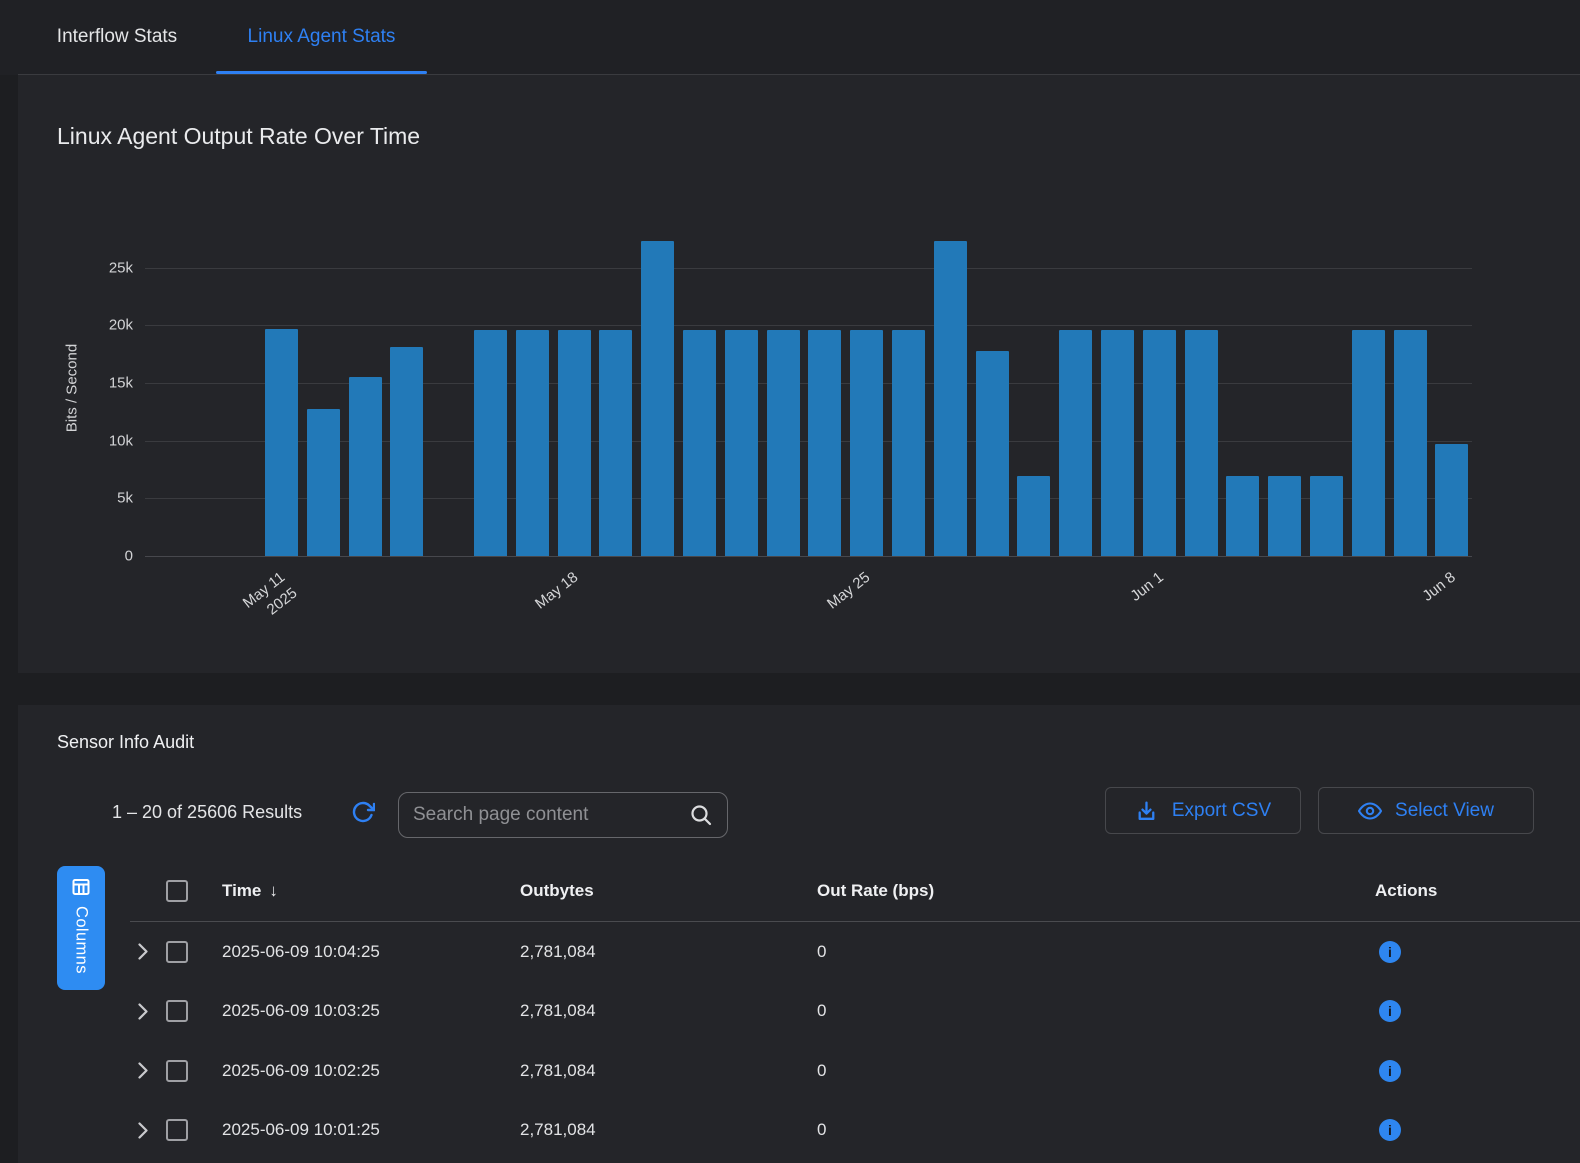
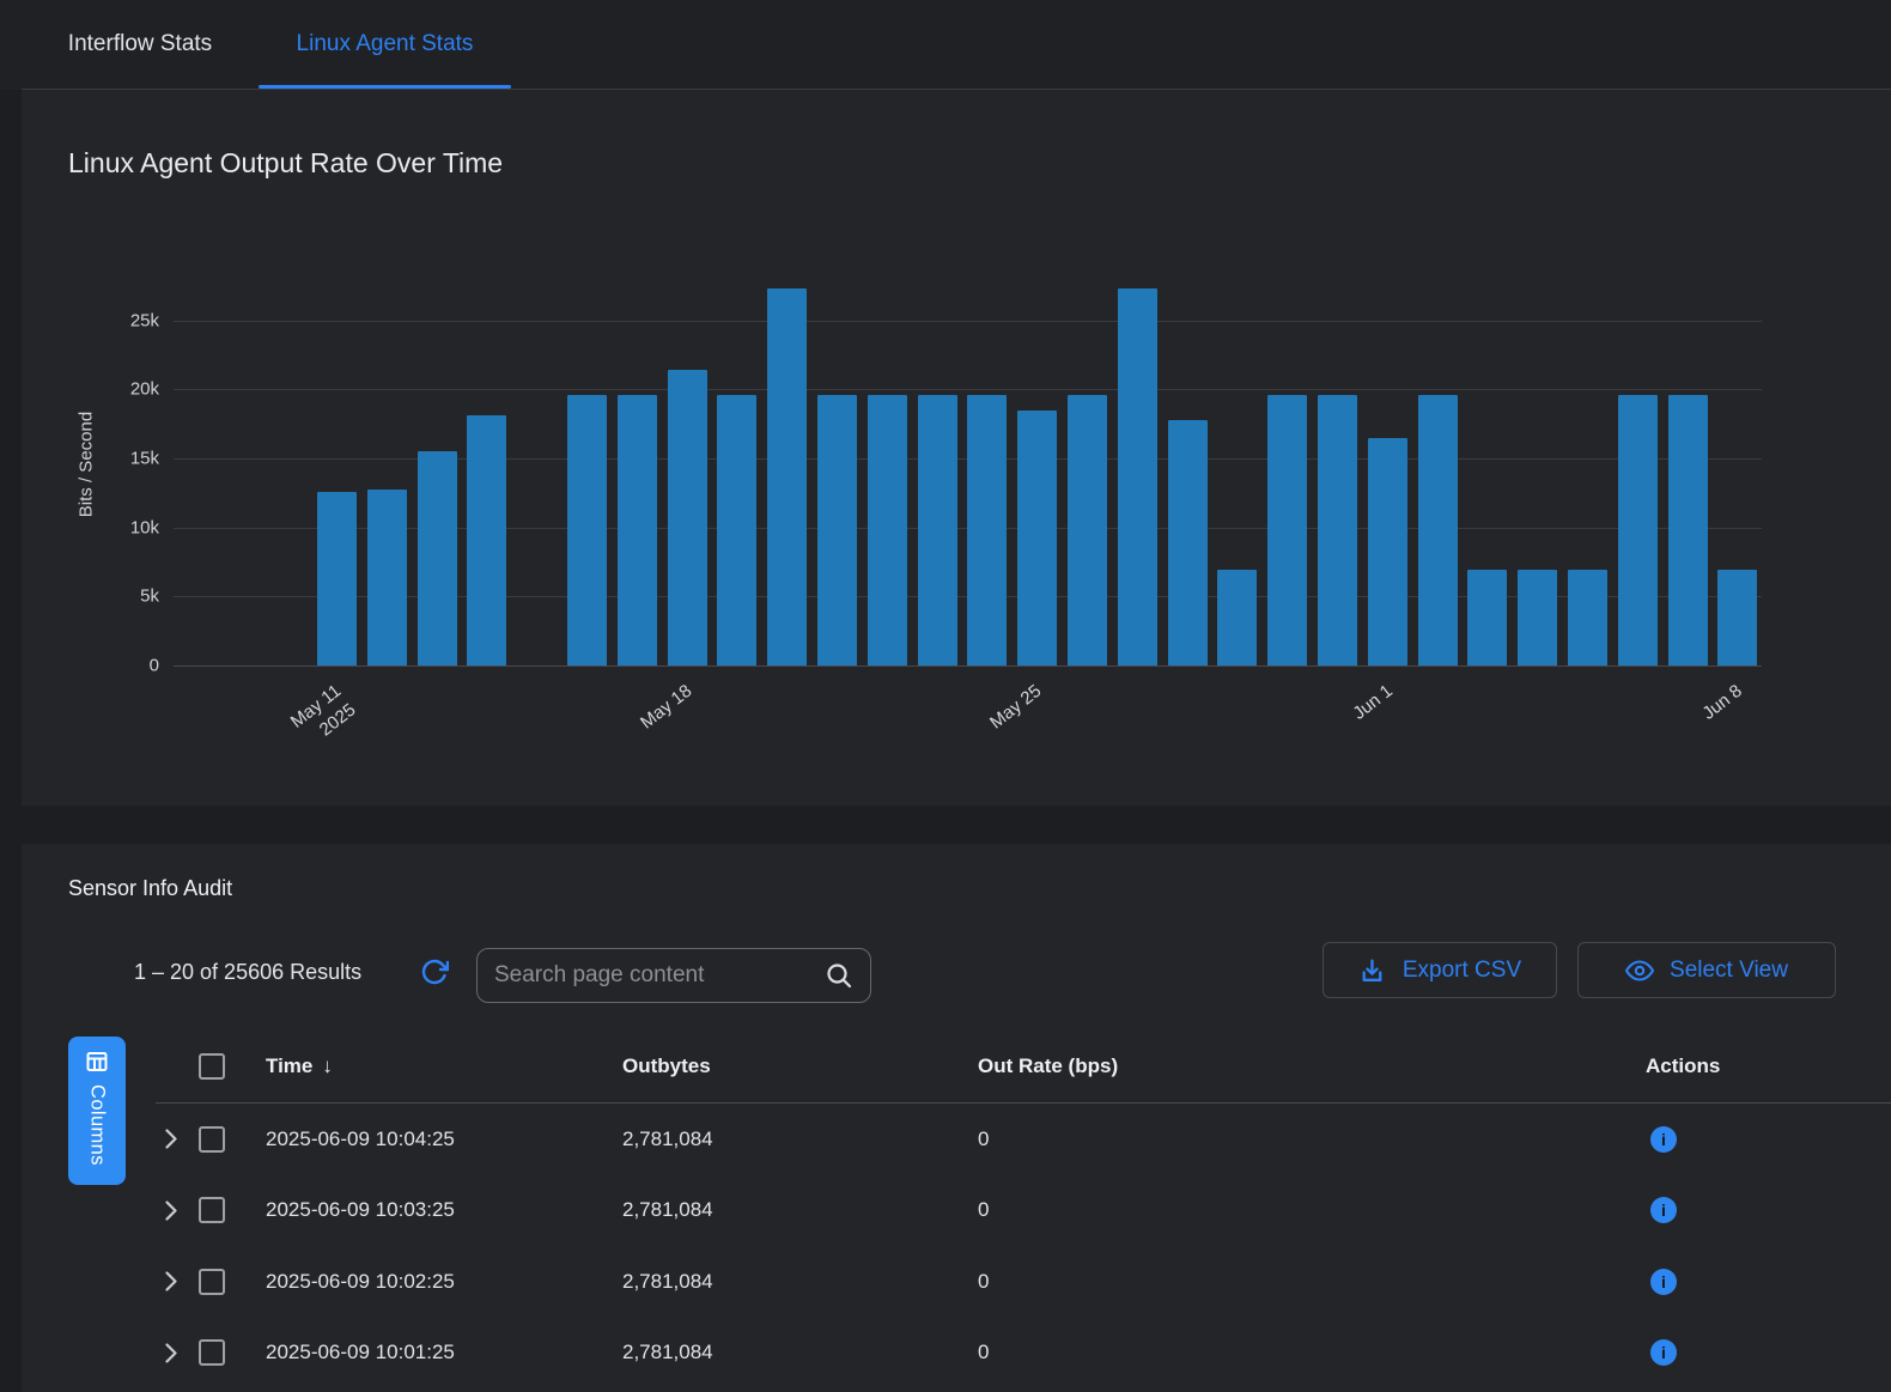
May 11: 19.7k -> 12.6k
May 18: 19.6k -> 21.4k
May 25: 19.6k -> 18.5k
Jun 1: 19.6k -> 16.5k
Jun 8: 9.7k -> 6.9k
